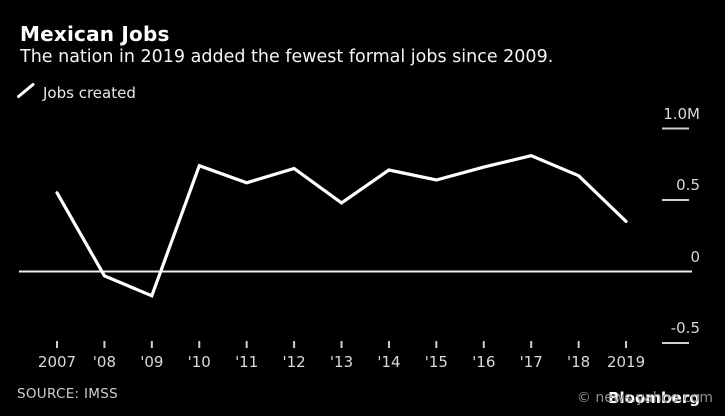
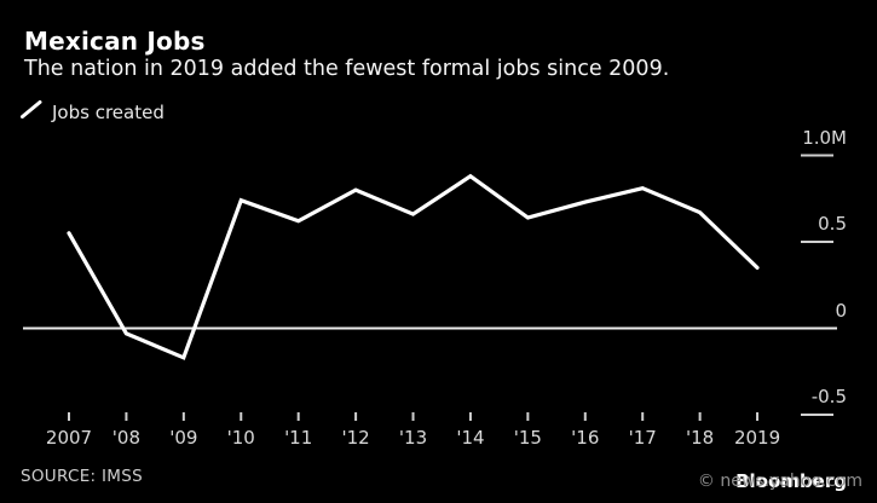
'12: 0.72M -> 0.80M
'13: 0.48M -> 0.66M
'14: 0.71M -> 0.88M
